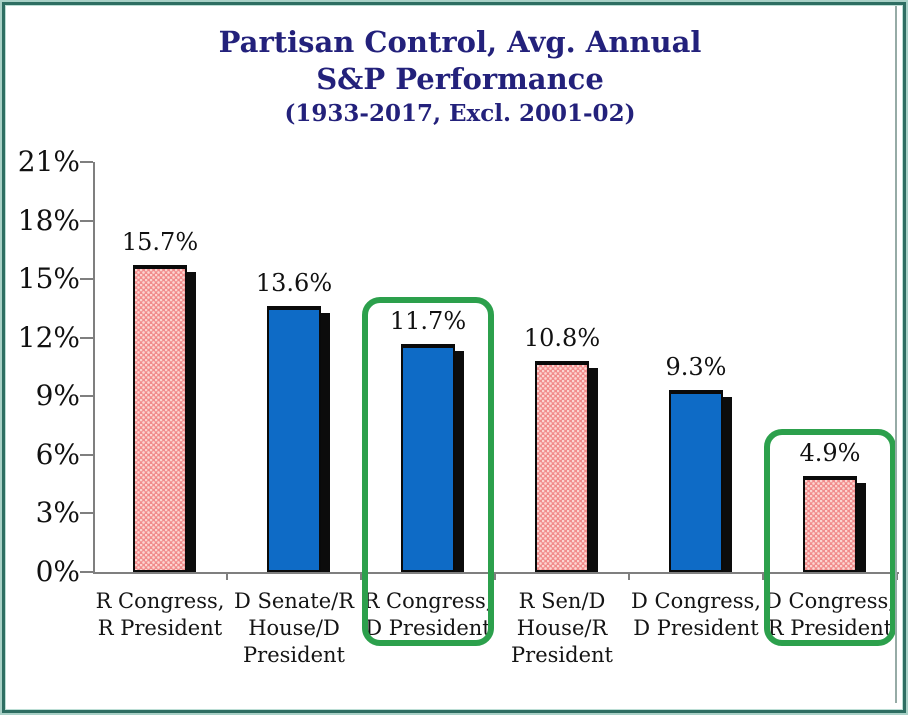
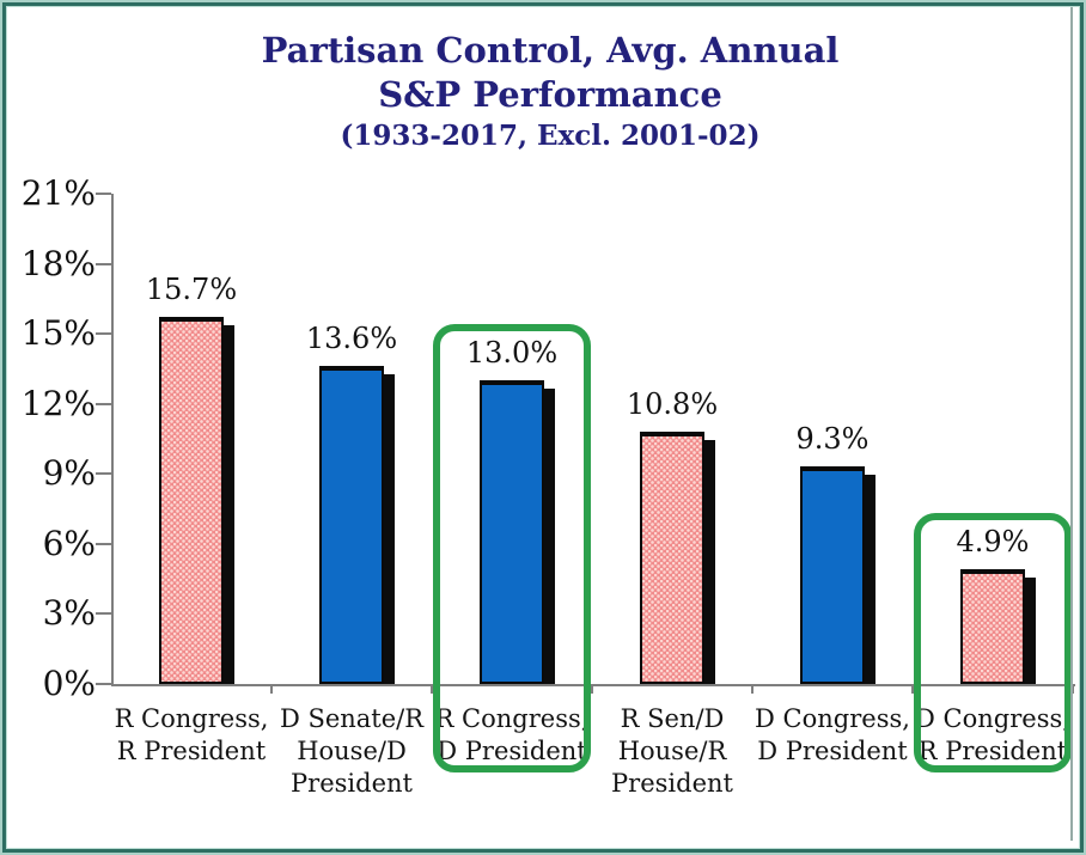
R Congress, D President: 11.7% -> 13.0%
